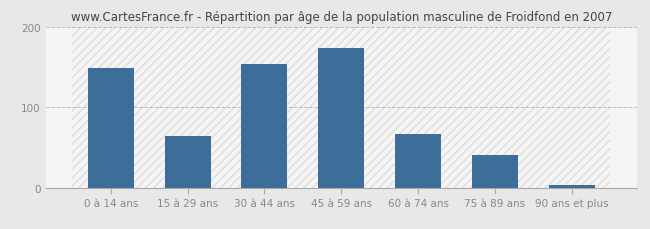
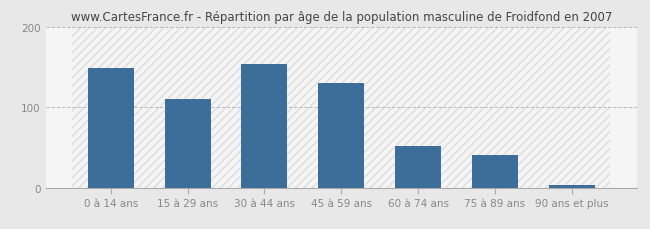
15 à 29 ans: 64 -> 110
45 à 59 ans: 174 -> 130
60 à 74 ans: 66 -> 52
